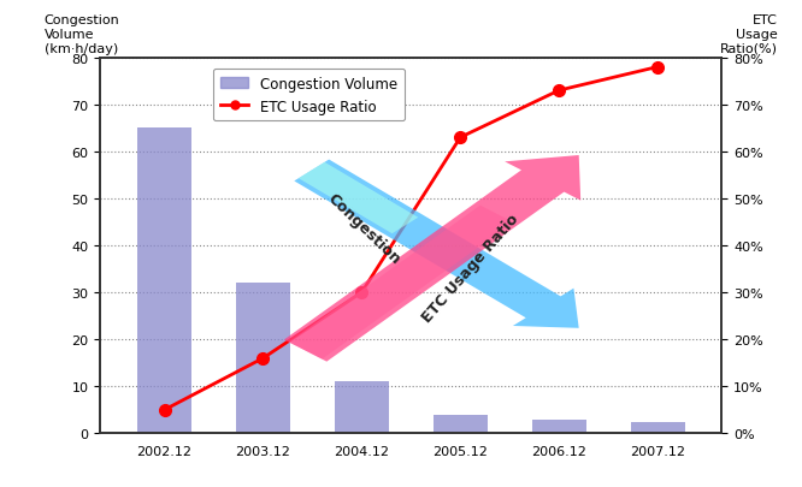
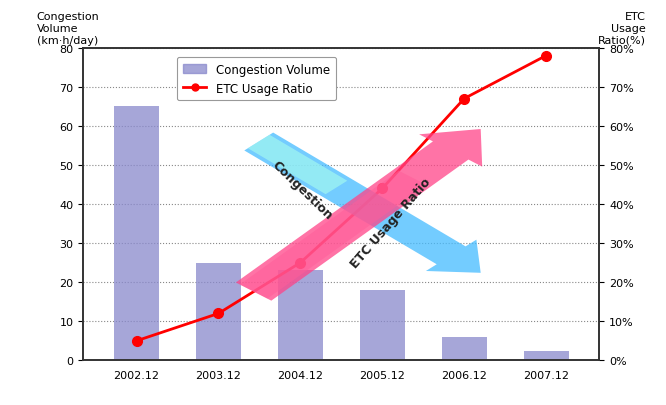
Congestion Volume/2003.12: 32.0 -> 25.0
ETC Usage Ratio/2003.12: 16% -> 12%
Congestion Volume/2004.12: 11.0 -> 23.0
ETC Usage Ratio/2004.12: 30% -> 25%
Congestion Volume/2005.12: 4.0 -> 18.0
ETC Usage Ratio/2005.12: 63% -> 44%
Congestion Volume/2006.12: 3.0 -> 6.0
ETC Usage Ratio/2006.12: 73% -> 67%
